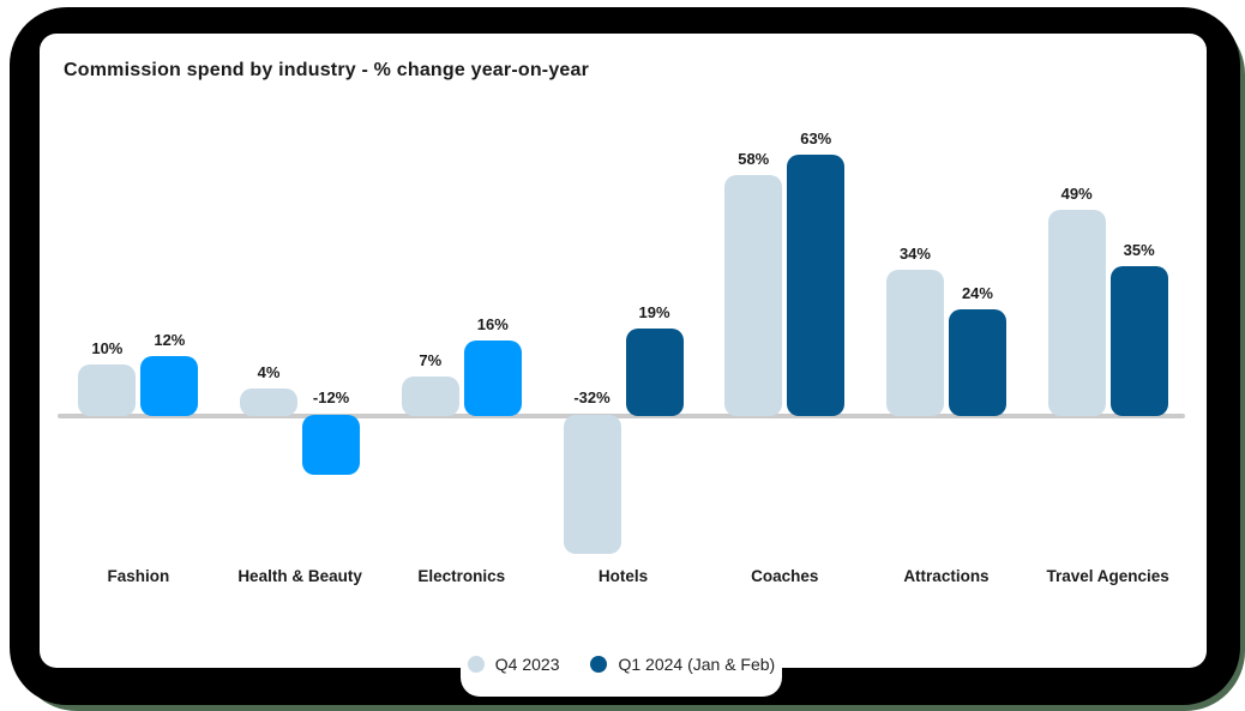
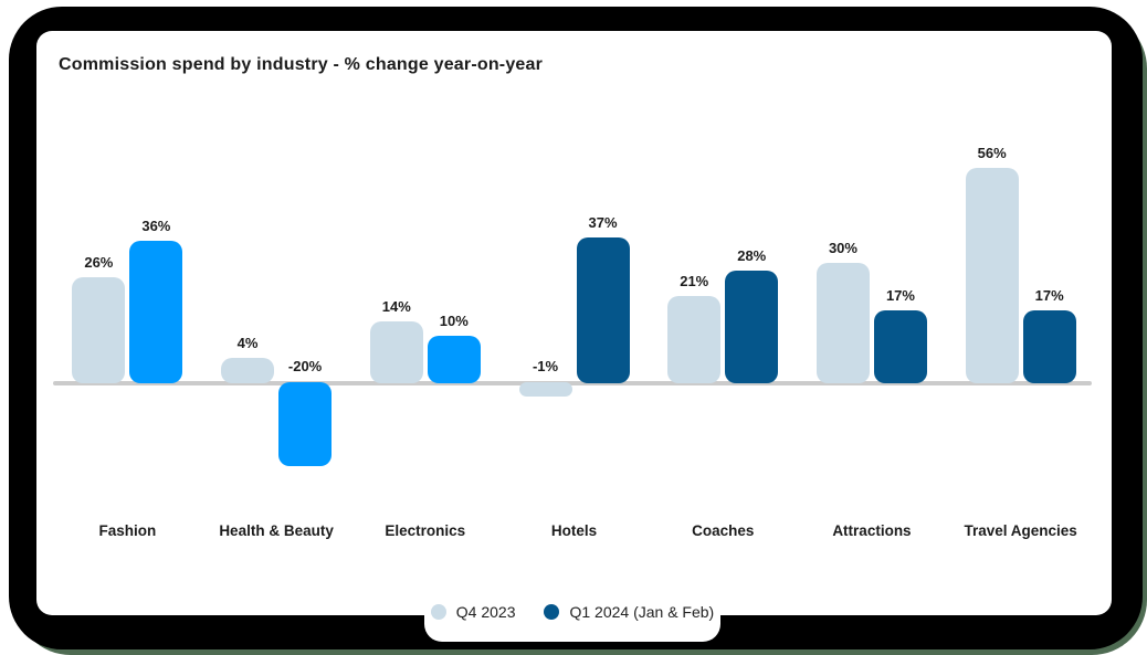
Q4 2023/Fashion: 10% -> 26%
Q1 2024 (Jan & Feb)/Fashion: 12% -> 36%
Q1 2024 (Jan & Feb)/Health & Beauty: -12% -> -20%
Q4 2023/Electronics: 7% -> 14%
Q1 2024 (Jan & Feb)/Electronics: 16% -> 10%
Q4 2023/Hotels: -32% -> -1%
Q1 2024 (Jan & Feb)/Hotels: 19% -> 37%
Q4 2023/Coaches: 58% -> 21%
Q1 2024 (Jan & Feb)/Coaches: 63% -> 28%
Q4 2023/Attractions: 34% -> 30%
Q1 2024 (Jan & Feb)/Attractions: 24% -> 17%
Q4 2023/Travel Agencies: 49% -> 56%
Q1 2024 (Jan & Feb)/Travel Agencies: 35% -> 17%
